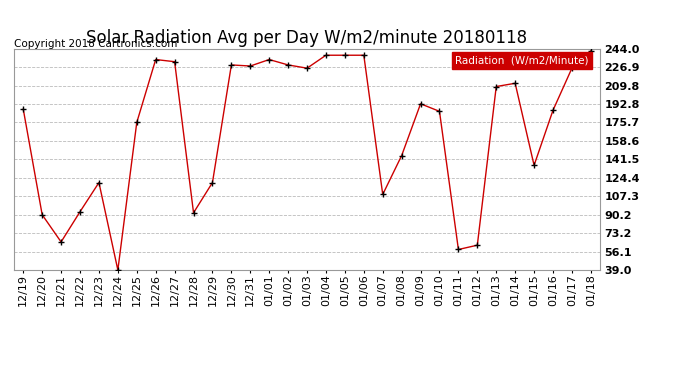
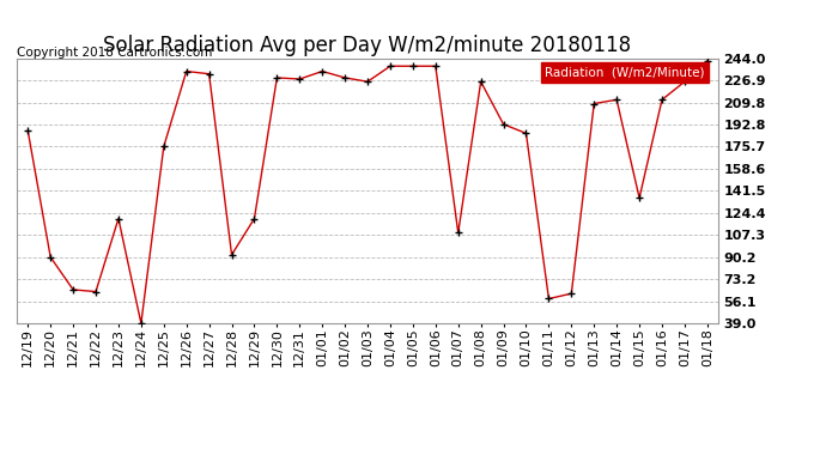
12/22: 93 -> 64
01/08: 145 -> 226
01/16: 187 -> 212
